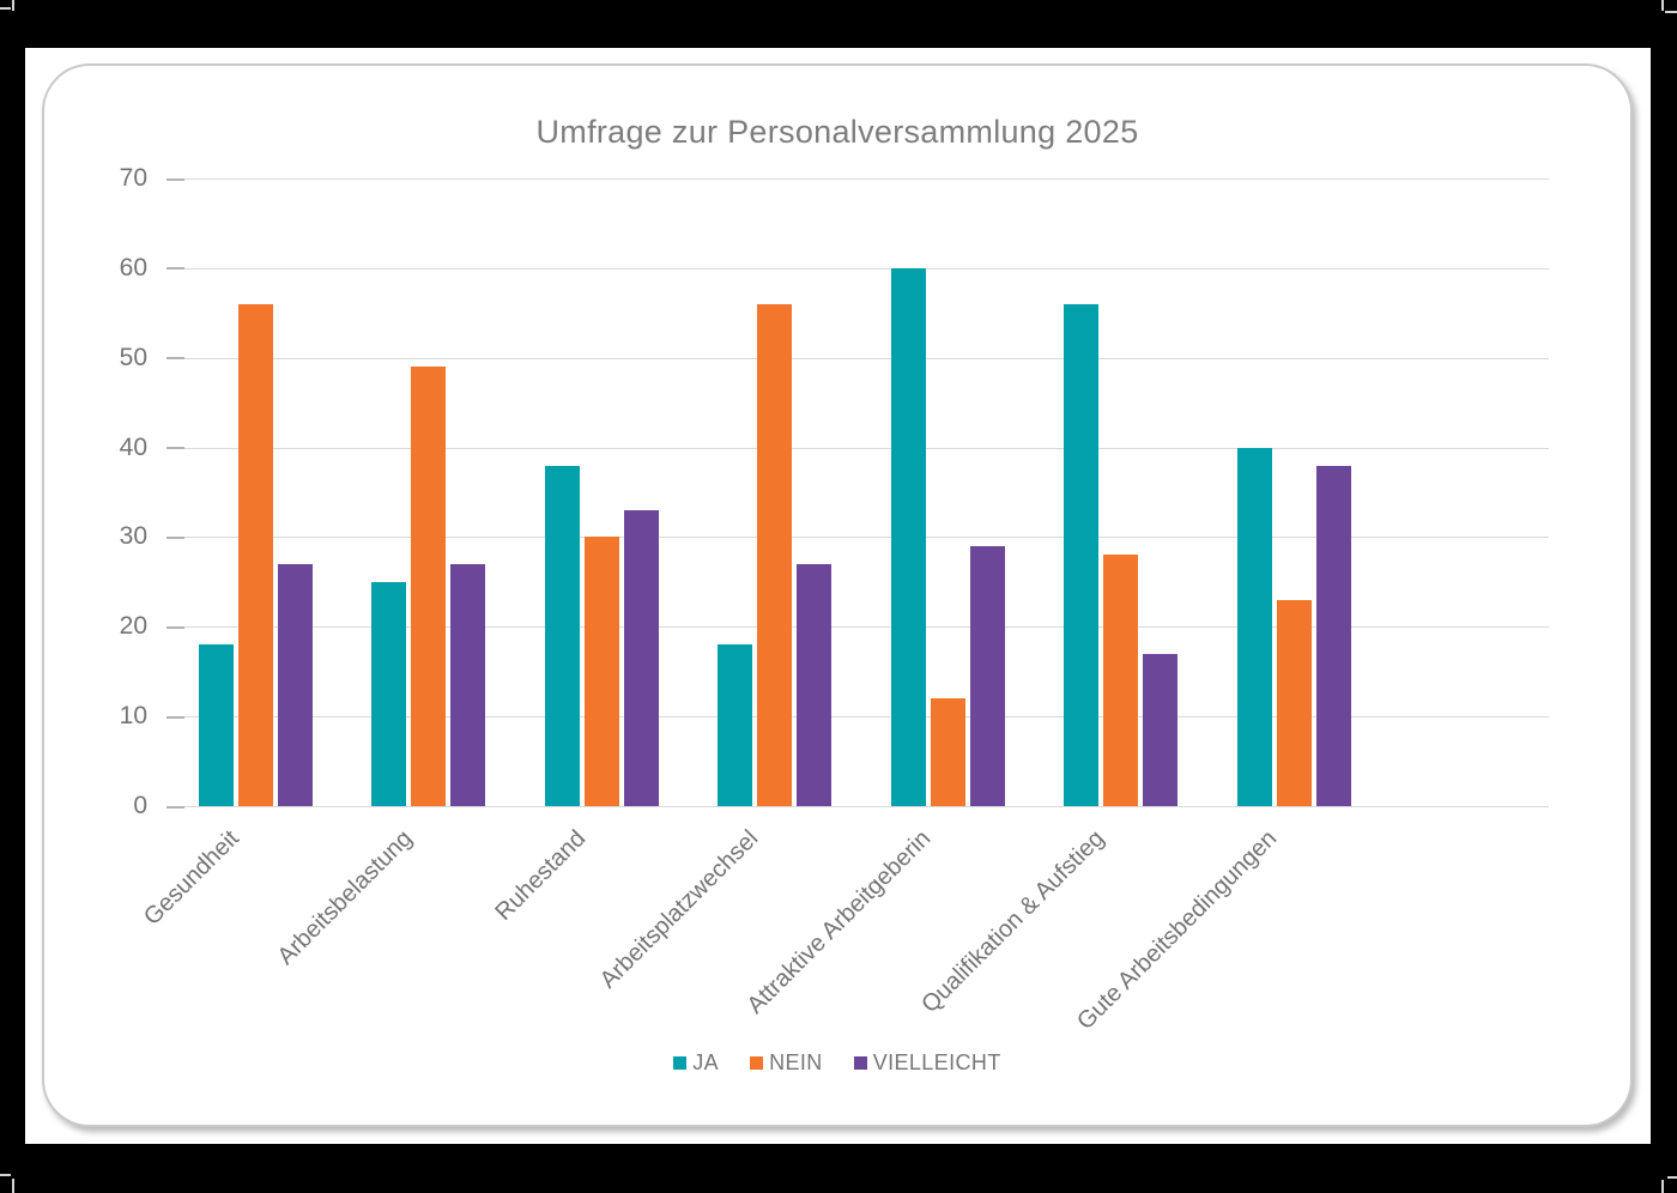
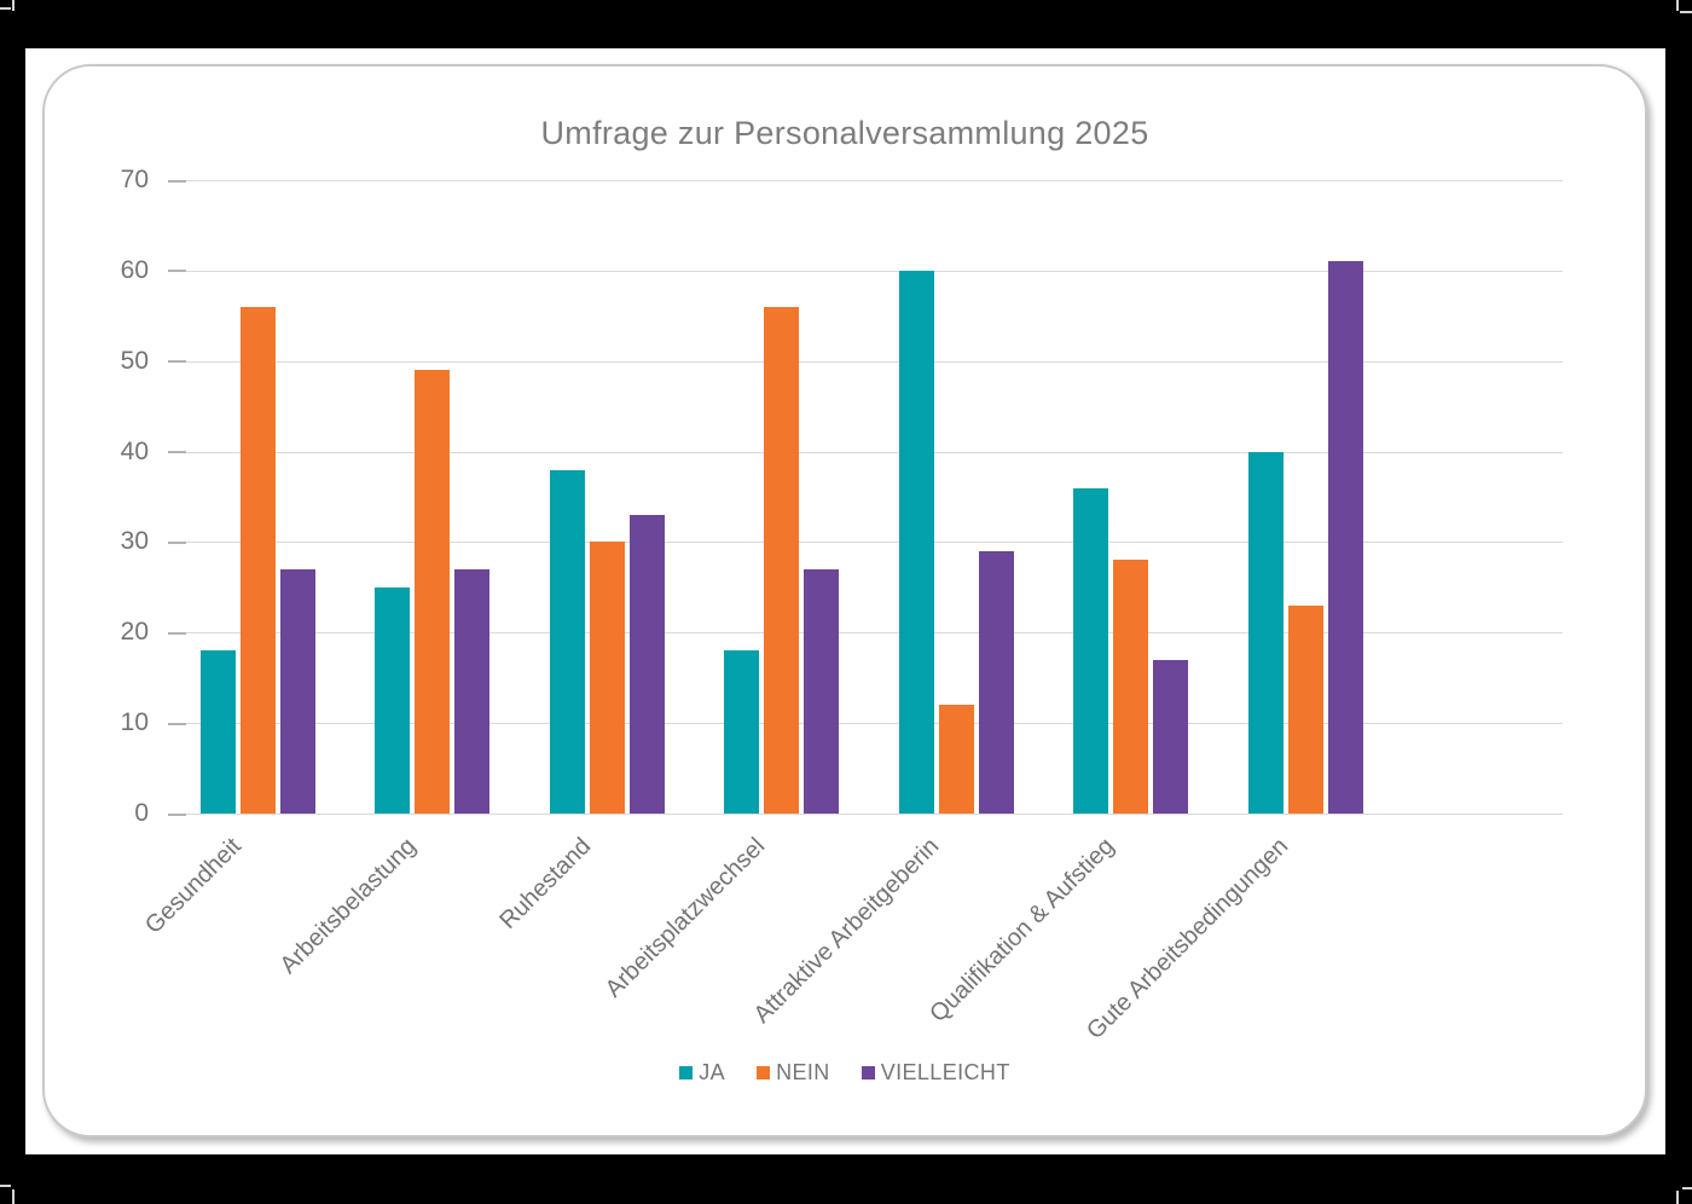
JA/Qualifikation & Aufstieg: 56 -> 36
VIELLEICHT/Gute Arbeitsbedingungen: 38 -> 61
